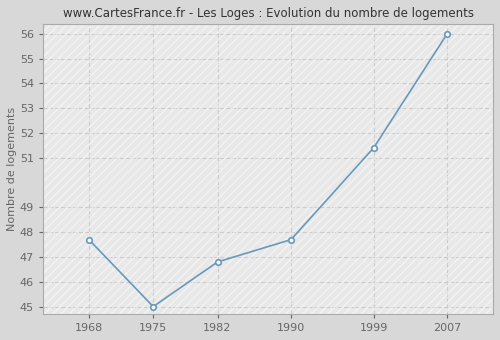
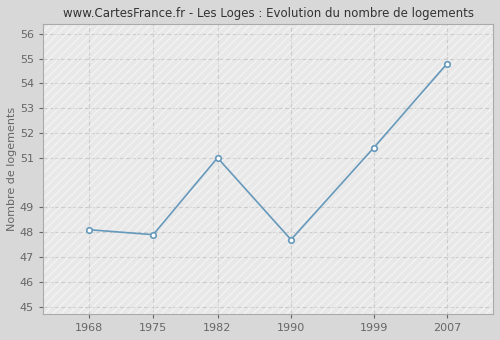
1968: 47.7 -> 48.1
1975: 45.0 -> 47.9
1982: 46.8 -> 51.0
2007: 56.0 -> 54.8
